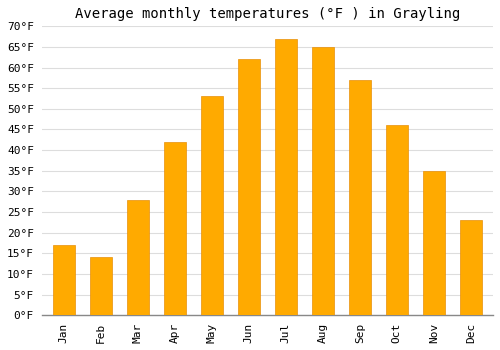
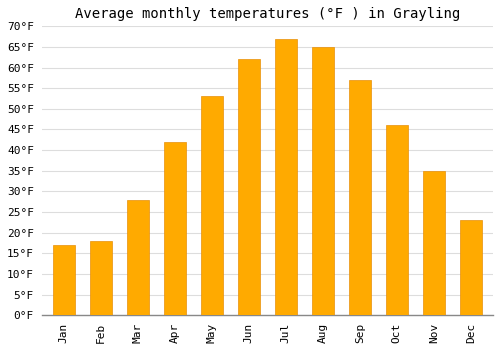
Feb: 14°F -> 18°F
